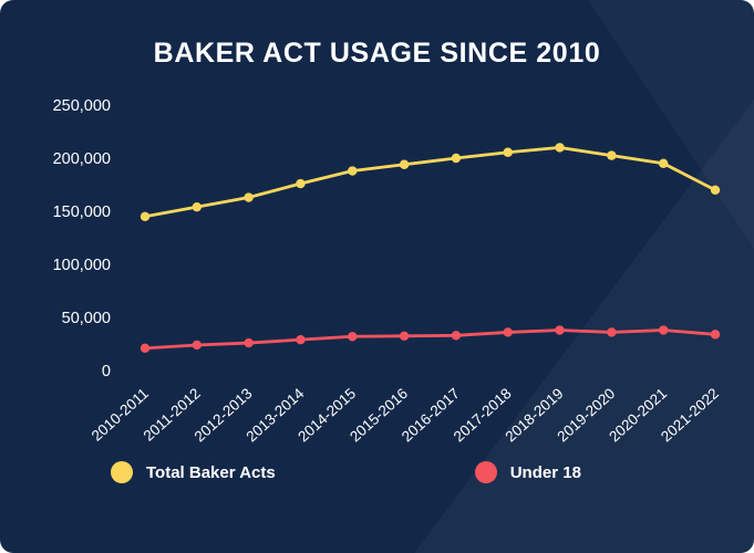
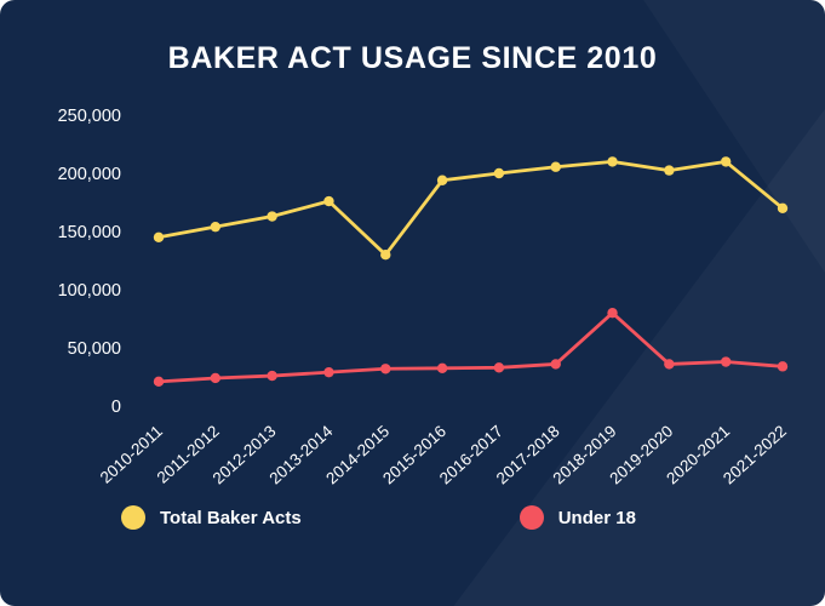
Total Baker Acts/2014-2015: 190000 -> 130000
Under 18/2018-2019: 40000 -> 80000
Total Baker Acts/2020-2021: 200000 -> 210000
